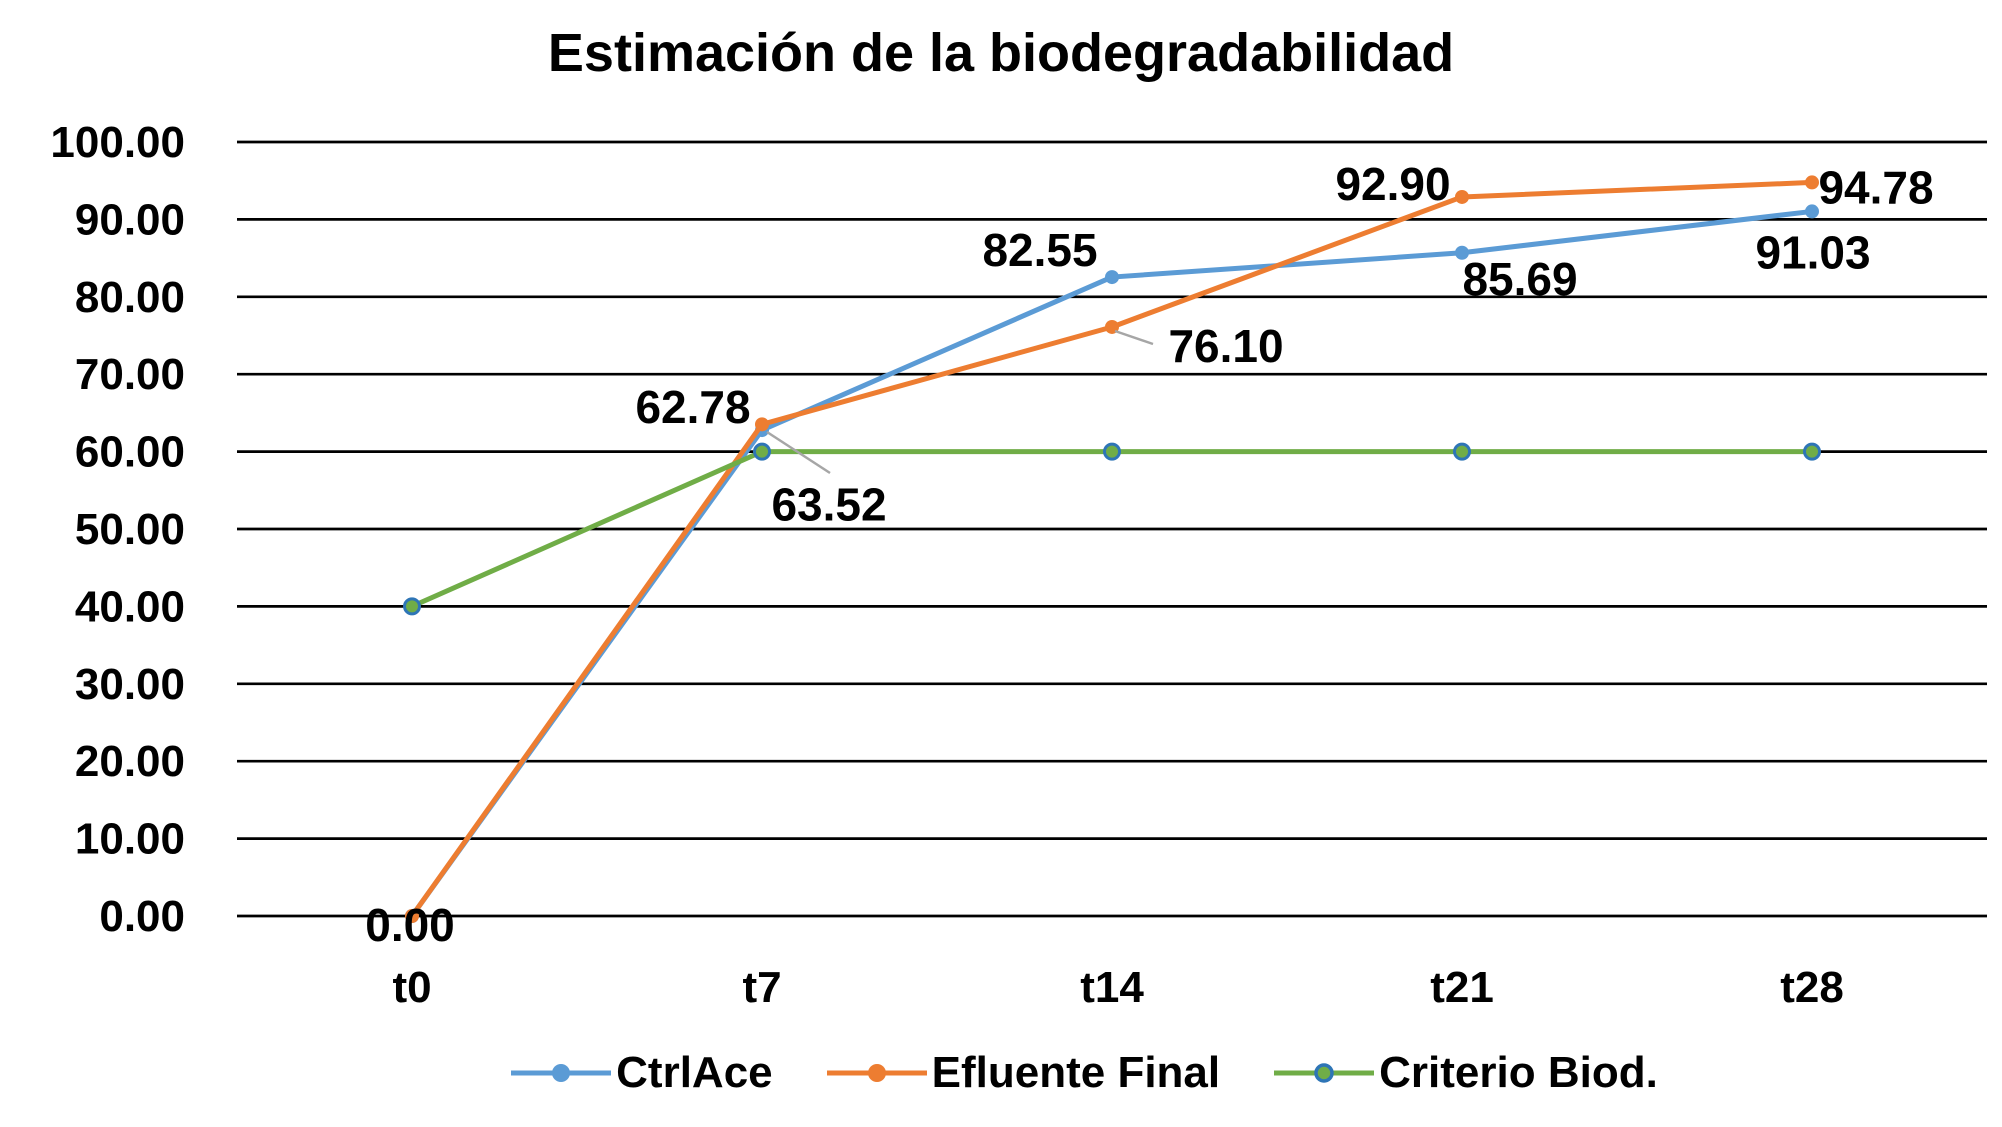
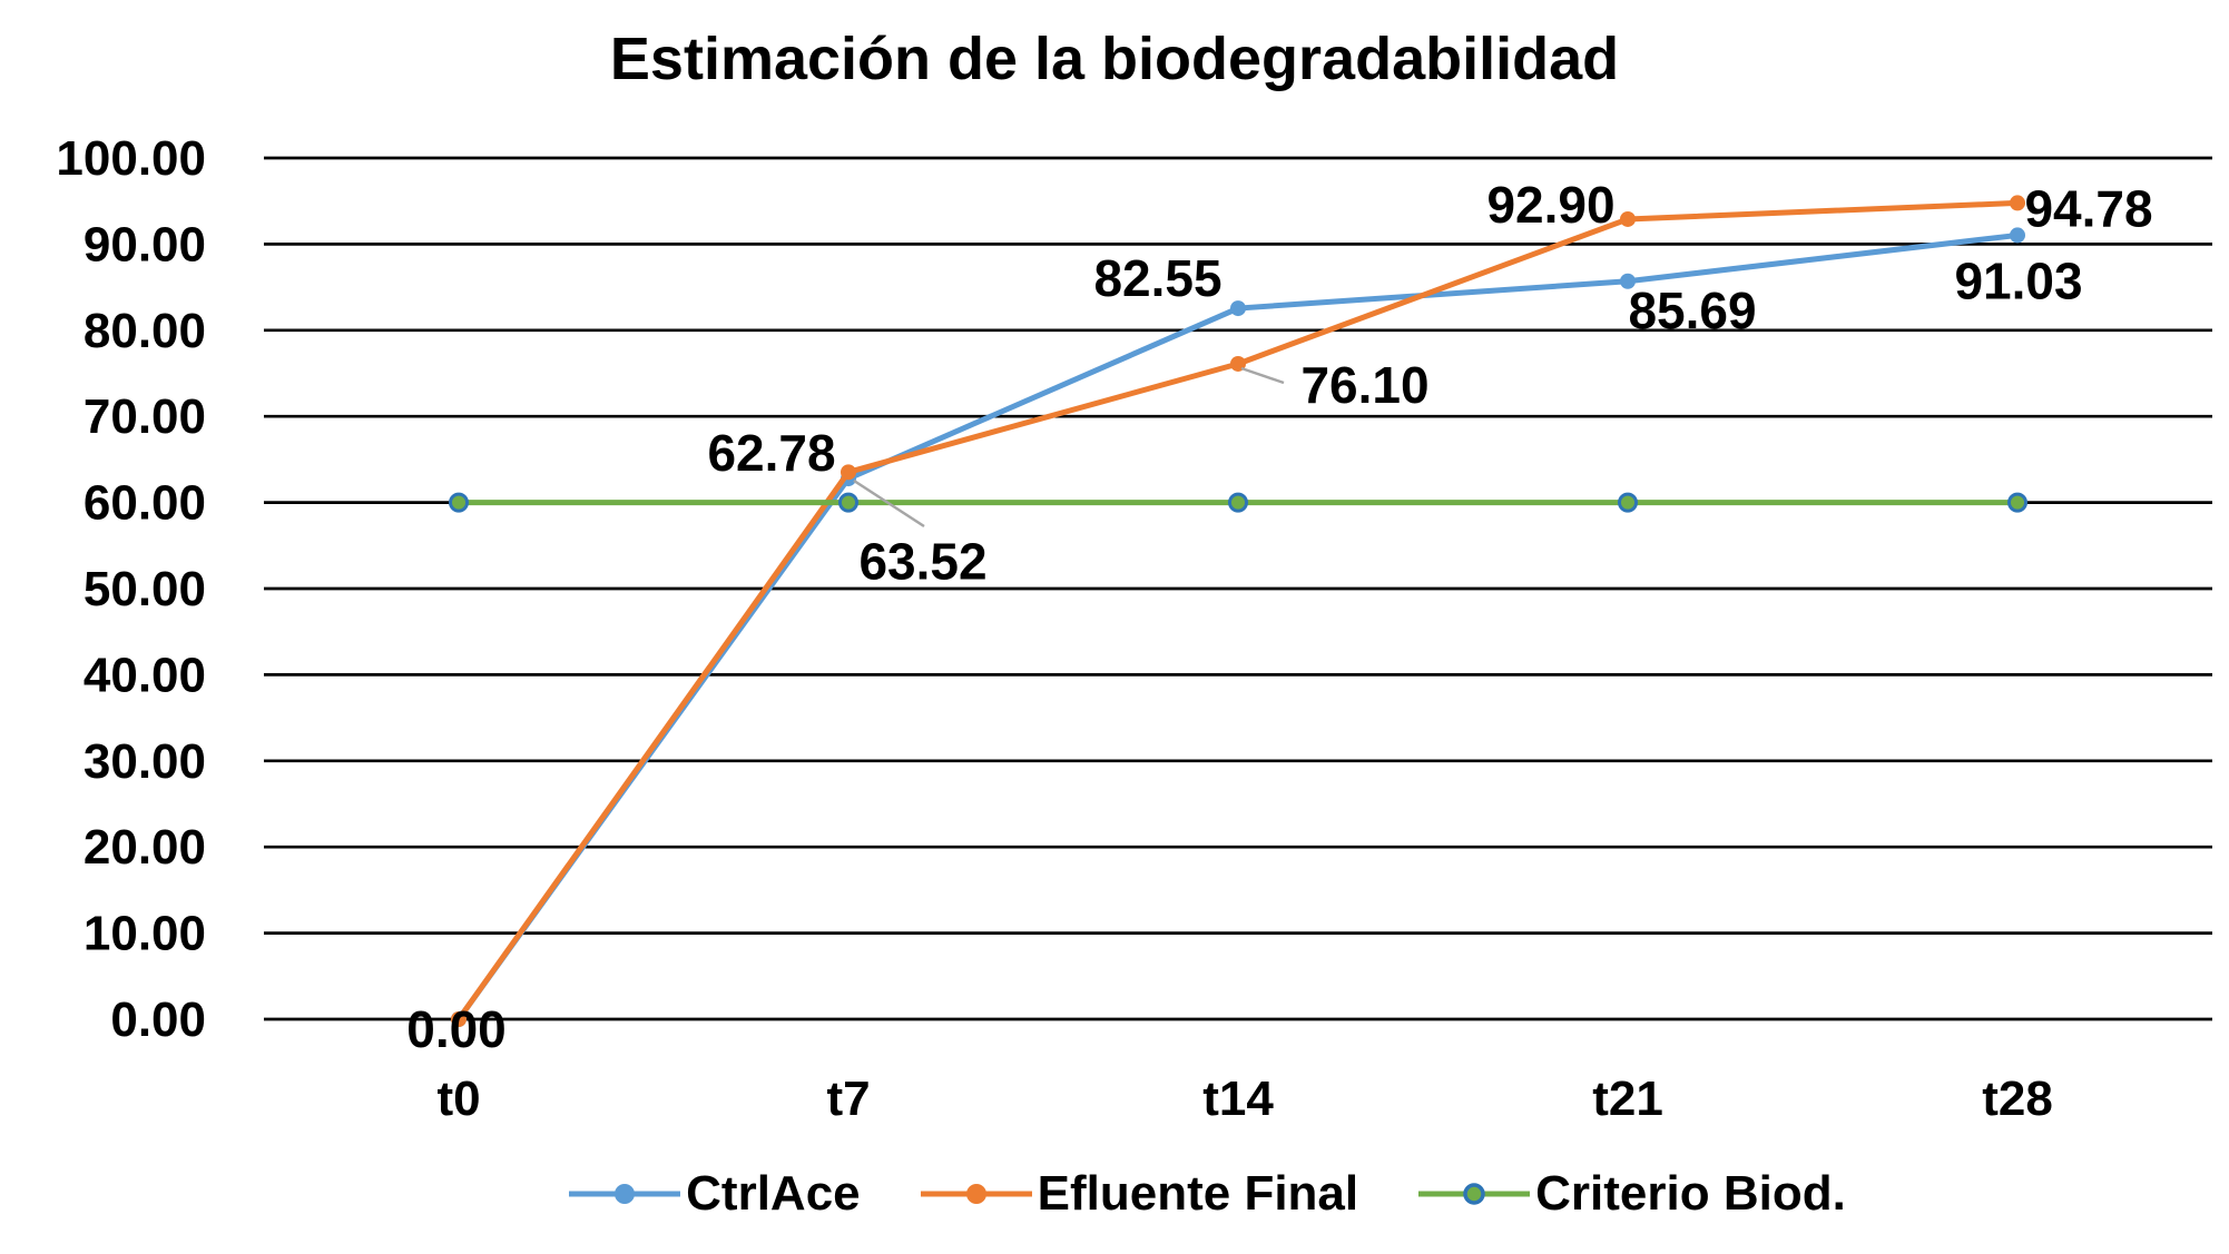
Criterio Biod./t0: 40 -> 60
